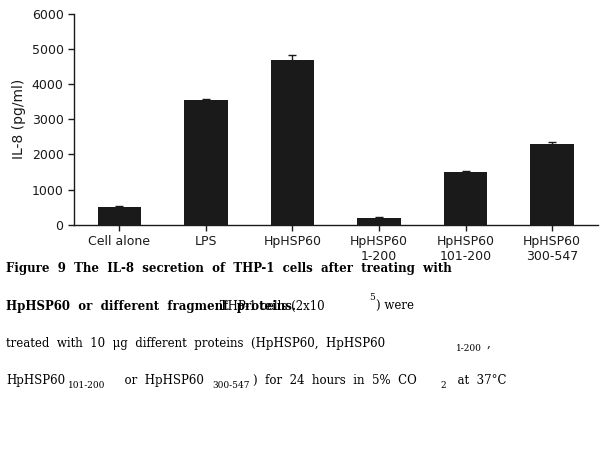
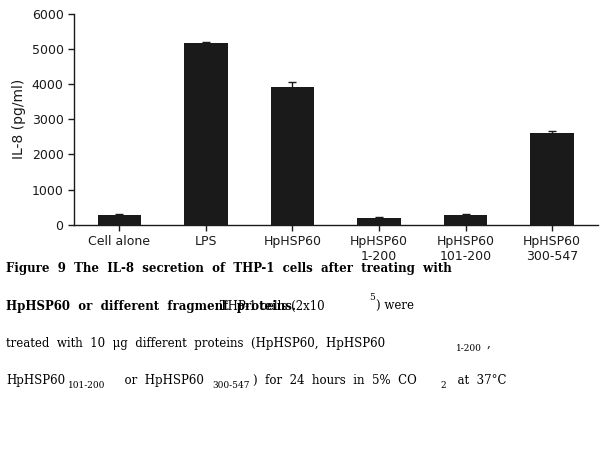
Cell alone: 500 -> 280
LPS: 3550 -> 5180
HpHSP60: 4700 -> 3930
HpHSP60 101-200: 1500 -> 270
HpHSP60 300-547: 2300 -> 2620
